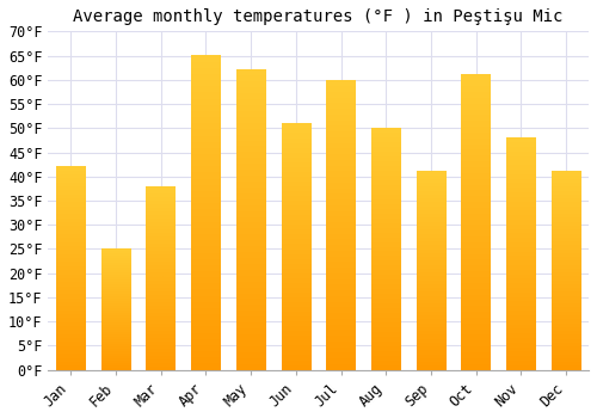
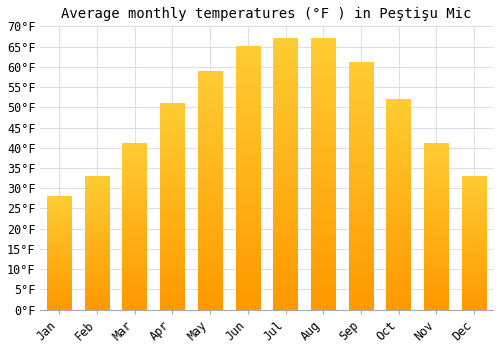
Jan: 42°F -> 28°F
Feb: 25°F -> 33°F
Mar: 38°F -> 41°F
Apr: 65°F -> 51°F
May: 62°F -> 59°F
Jun: 51°F -> 65°F
Jul: 60°F -> 67°F
Aug: 50°F -> 67°F
Sep: 41°F -> 61°F
Oct: 61°F -> 52°F
Nov: 48°F -> 41°F
Dec: 41°F -> 33°F
